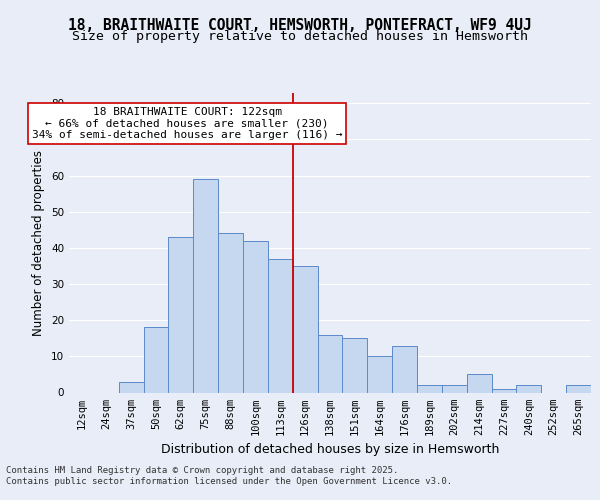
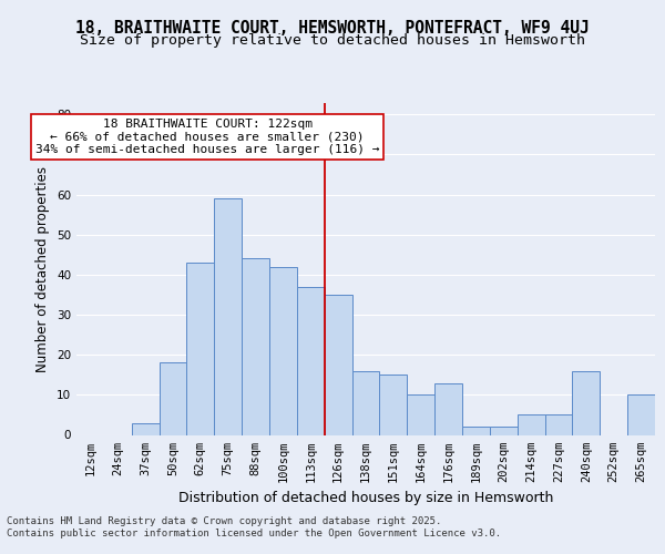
227sqm: 1 -> 5
240sqm: 2 -> 16
265sqm: 2 -> 10
